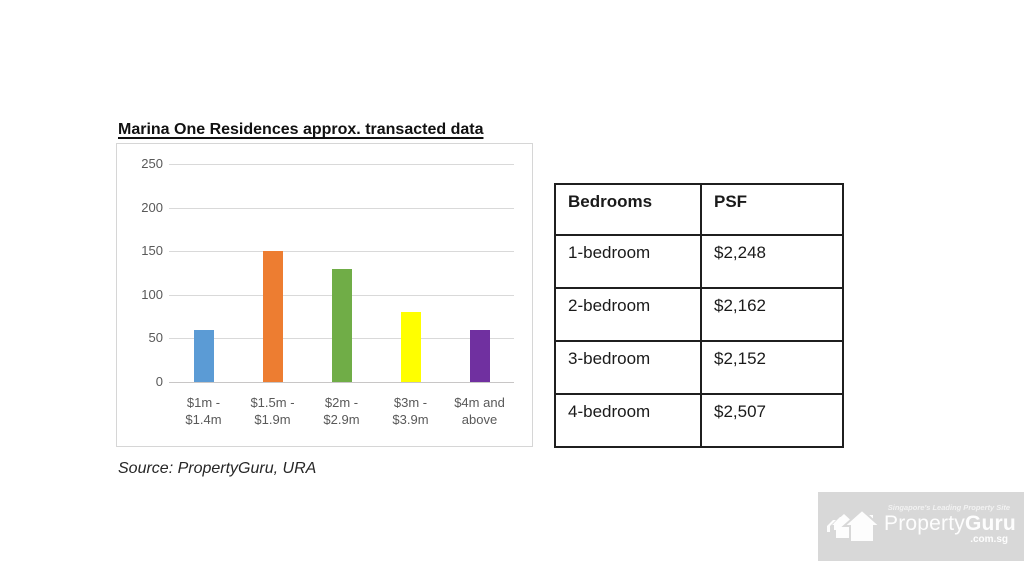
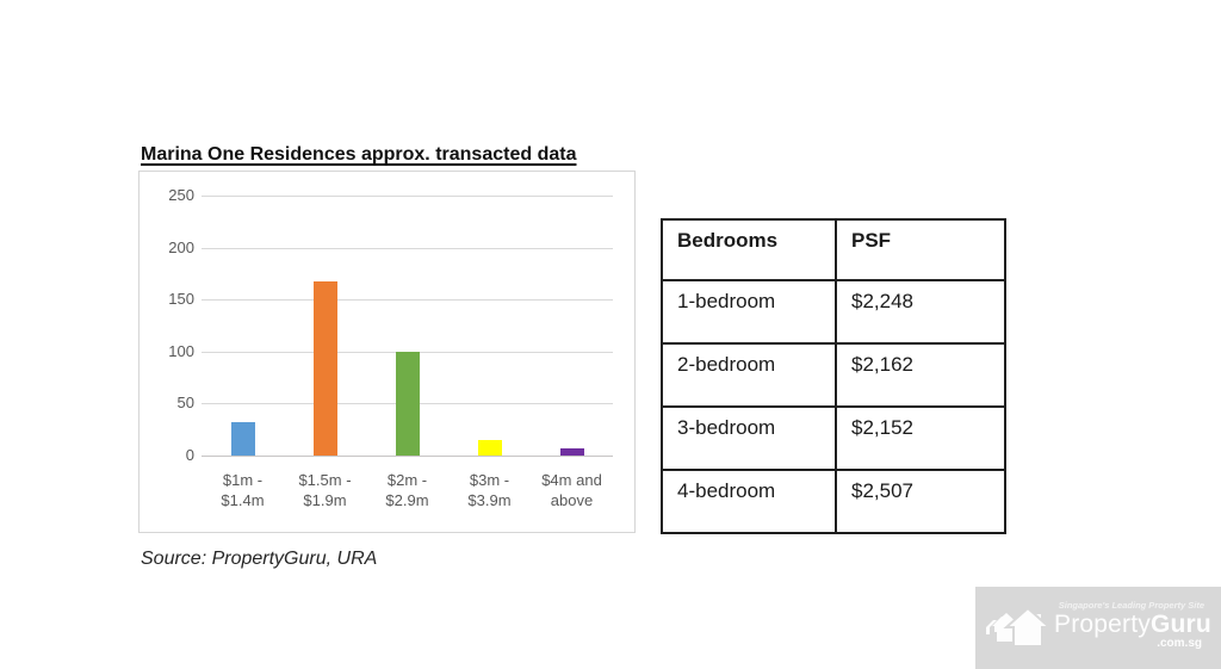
$1m - $1.4m: 60 -> 30
$1.5m - $1.9m: 150 -> 170
$2m - $2.9m: 130 -> 100
$3m - $3.9m: 80 -> 20
$4m and above: 60 -> 10
